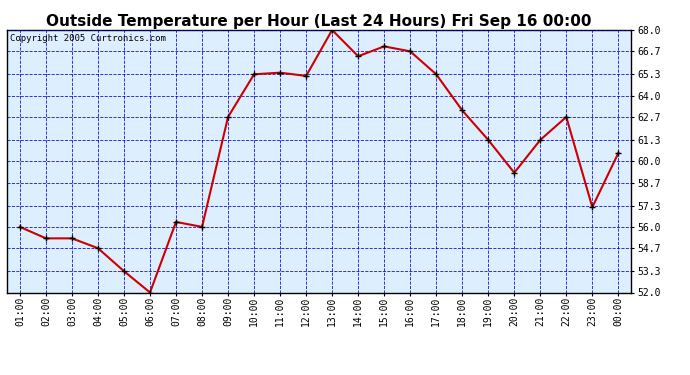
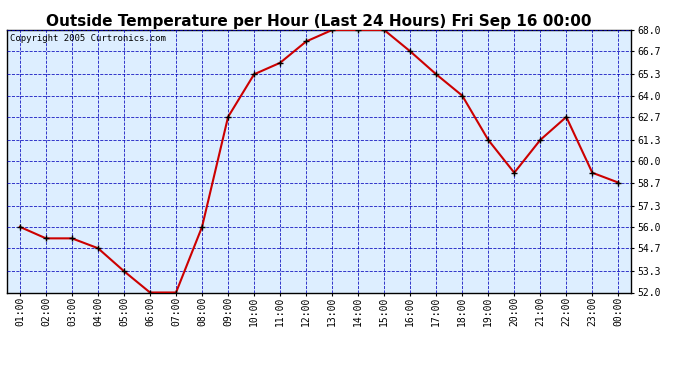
07:00: 56.3 -> 52.0
11:00: 65.4 -> 66.0
12:00: 65.2 -> 67.3
14:00: 66.4 -> 68.0
15:00: 67.0 -> 68.0
18:00: 63.1 -> 64.0
23:00: 57.2 -> 59.3
00:00: 60.5 -> 58.7
